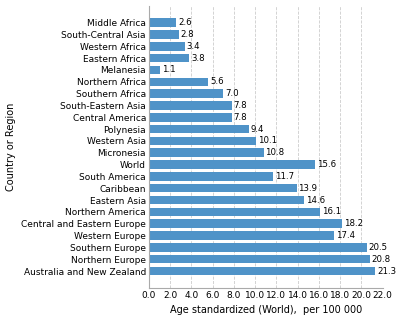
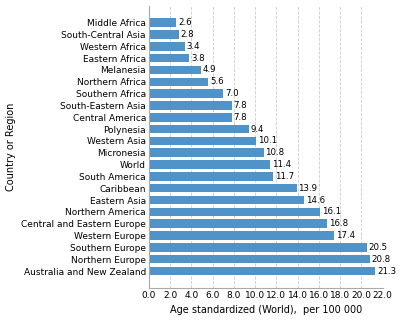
Melanesia: 1.1 -> 4.9
World: 15.6 -> 11.4
Central and Eastern Europe: 18.2 -> 16.8
